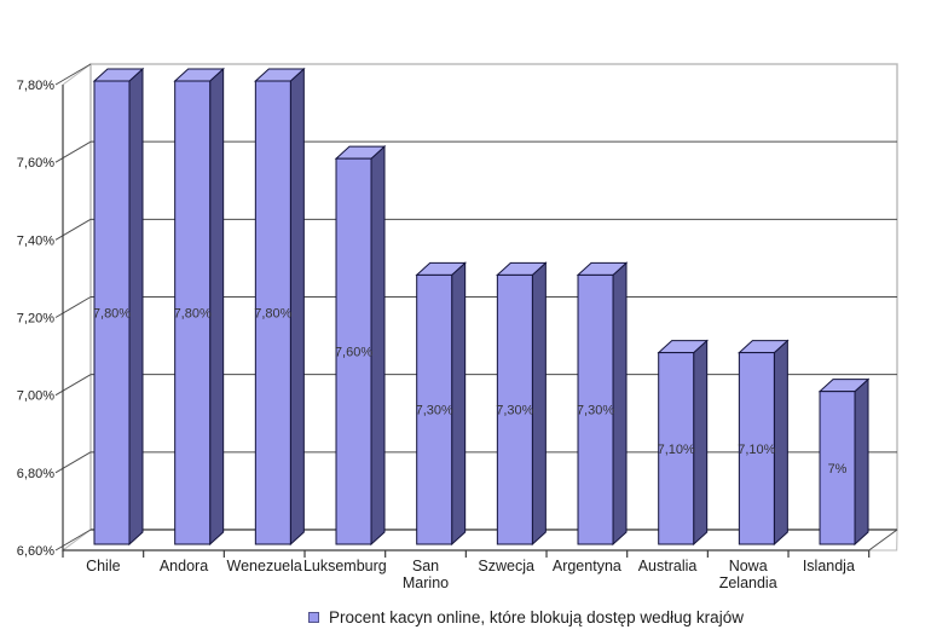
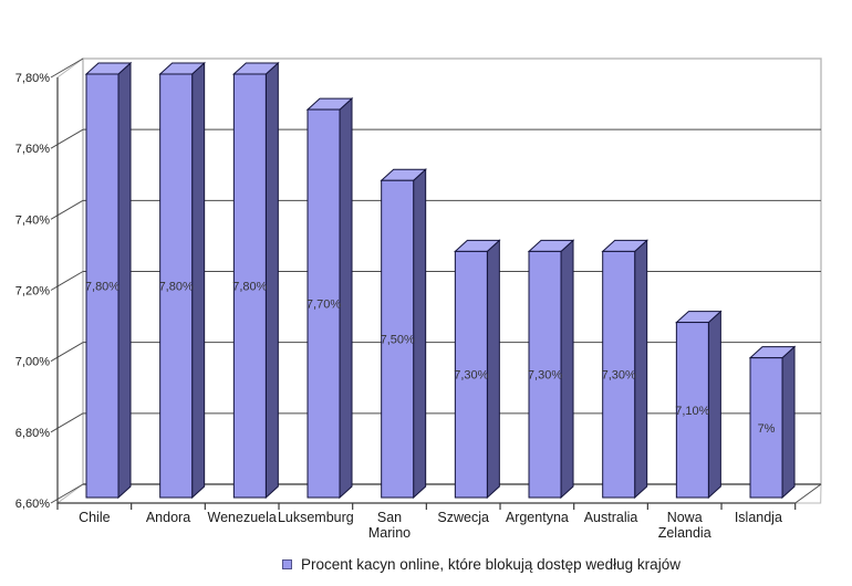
Luksemburg: 7,60% -> 7,70%
San Marino: 7,30% -> 7,50%
Australia: 7,10% -> 7,30%
